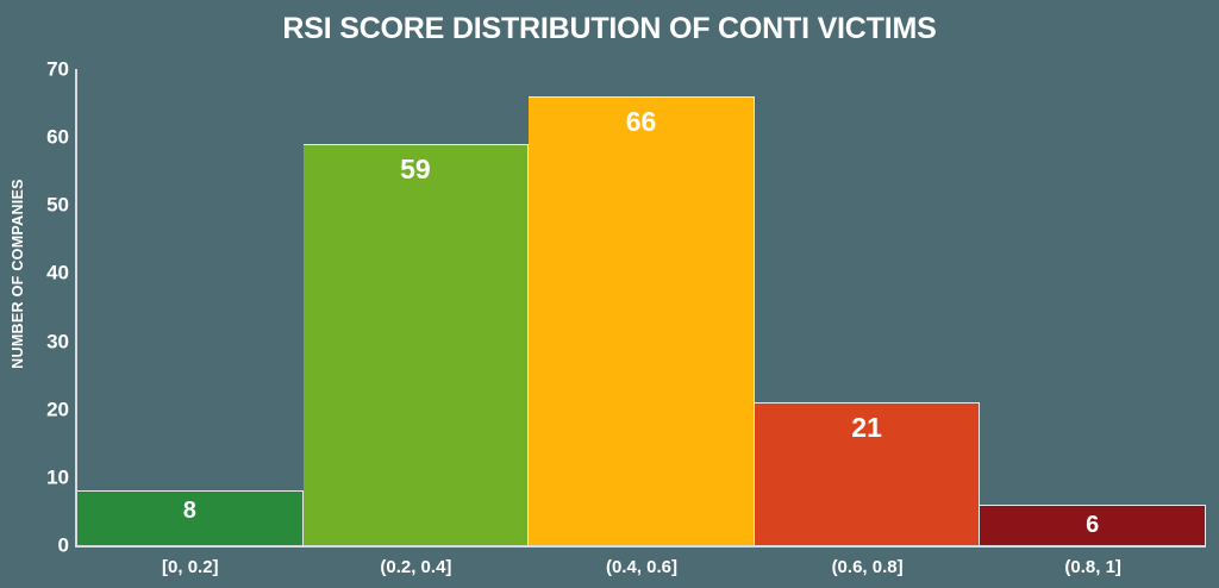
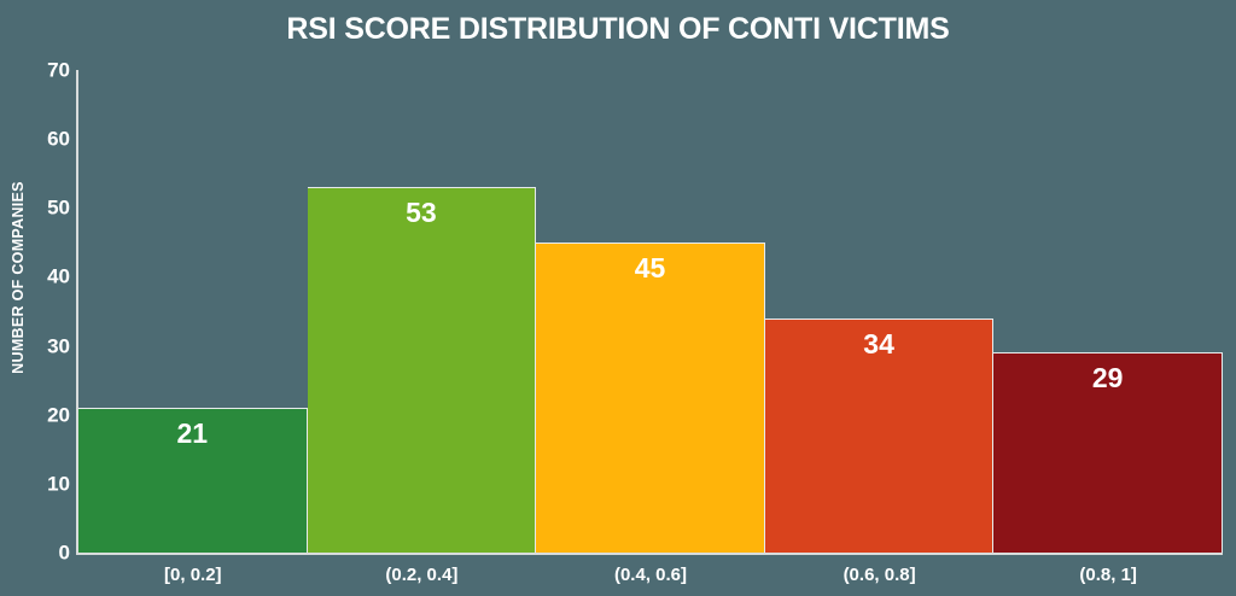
[0, 0.2]: 8 -> 21
(0.2, 0.4]: 59 -> 53
(0.4, 0.6]: 66 -> 45
(0.6, 0.8]: 21 -> 34
(0.8, 1]: 6 -> 29
